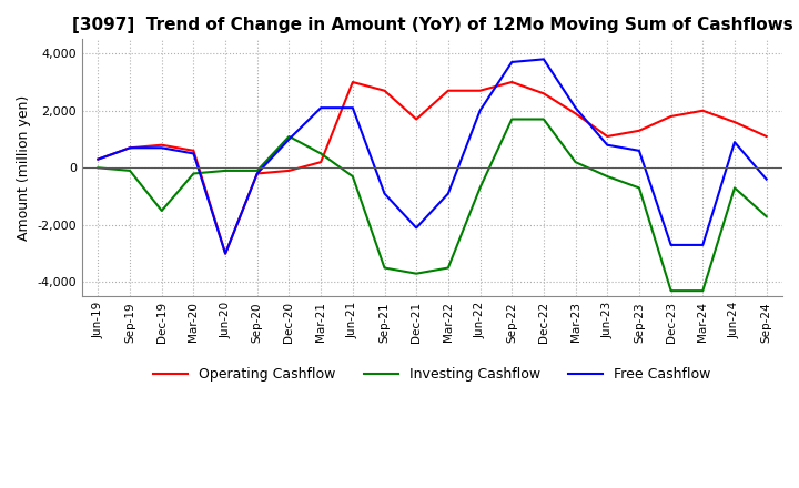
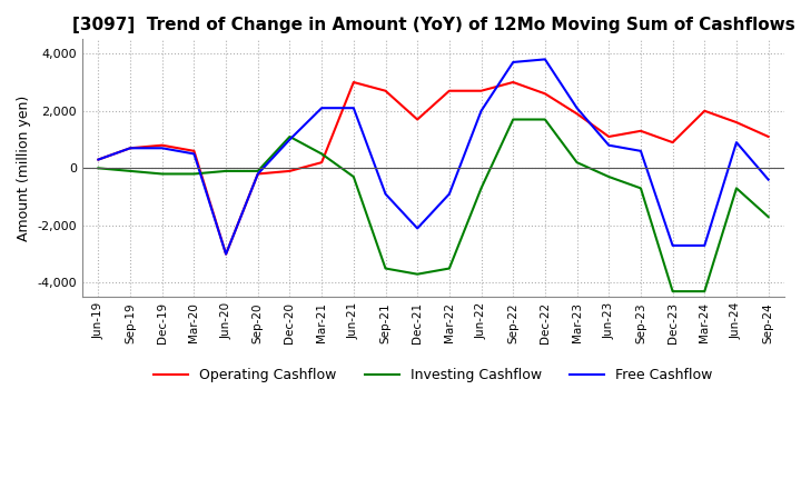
Investing Cashflow/Dec-19: -1,500 -> -200
Operating Cashflow/Dec-23: 1,800 -> 900
